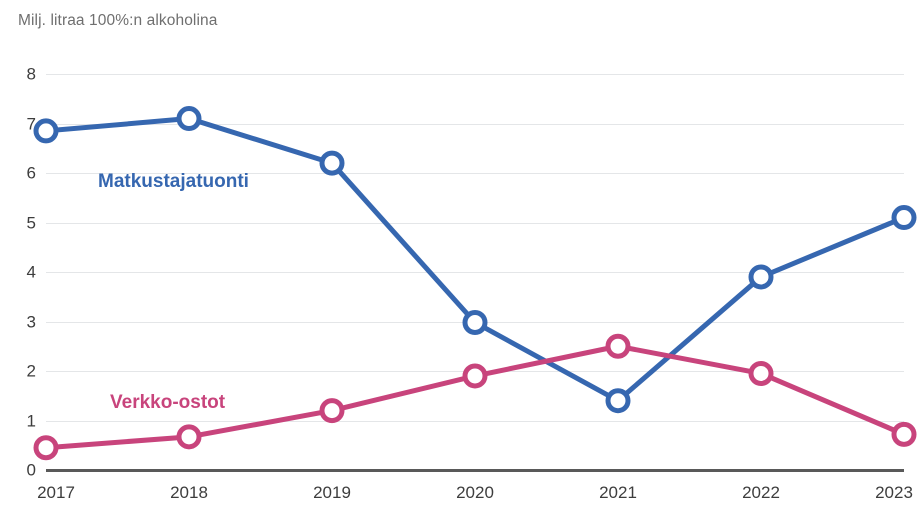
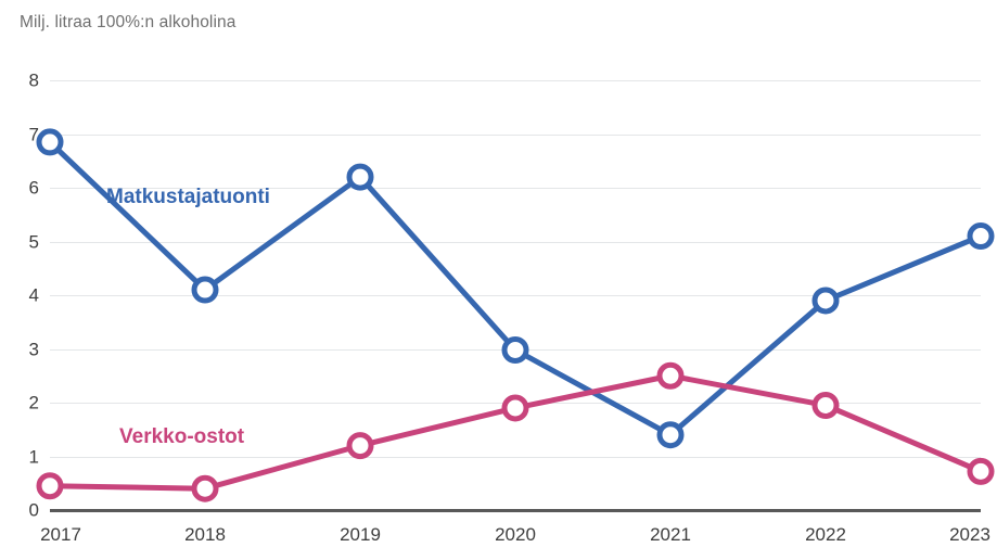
Matkustajatuonti/2018: 7.1 -> 4.1
Verkko-ostot/2018: 0.7 -> 0.4
